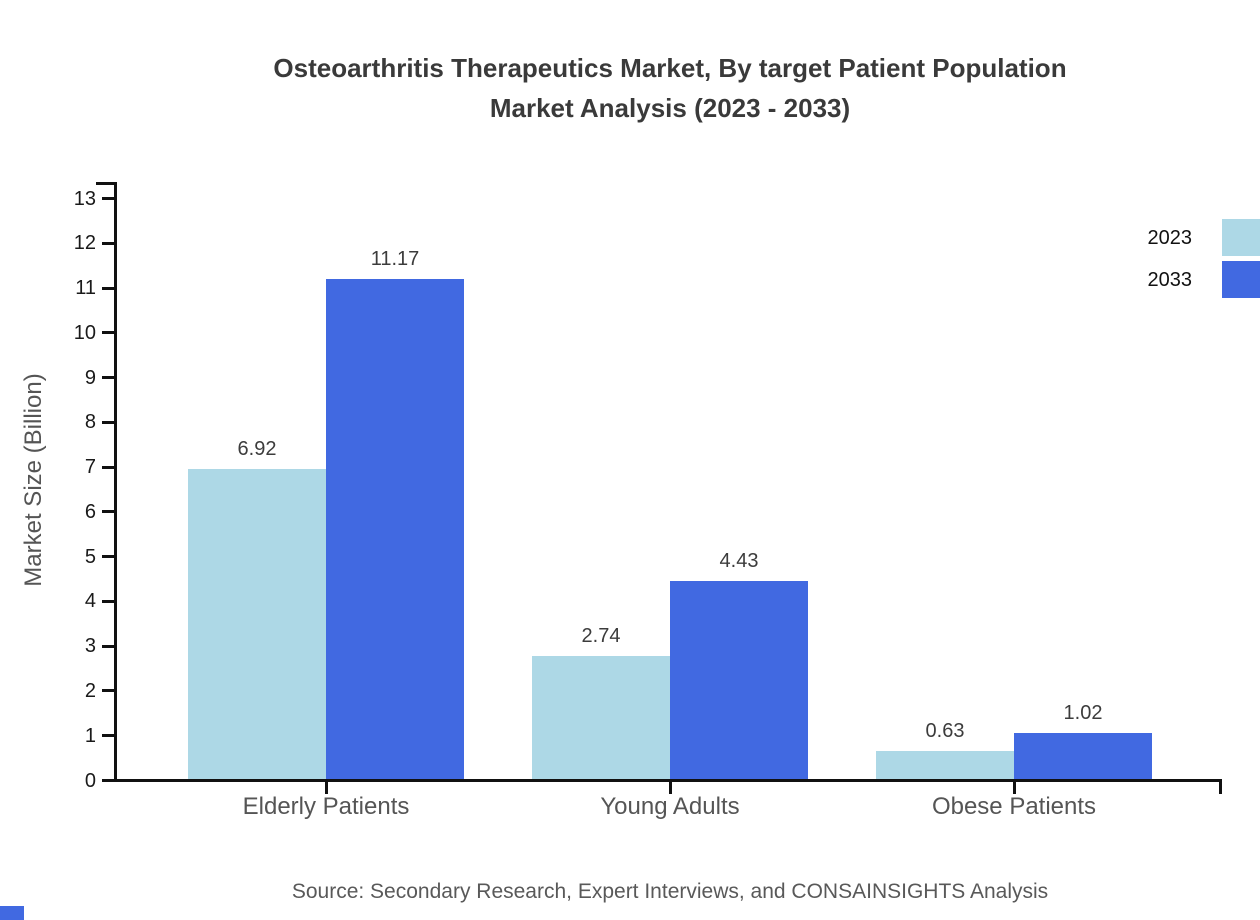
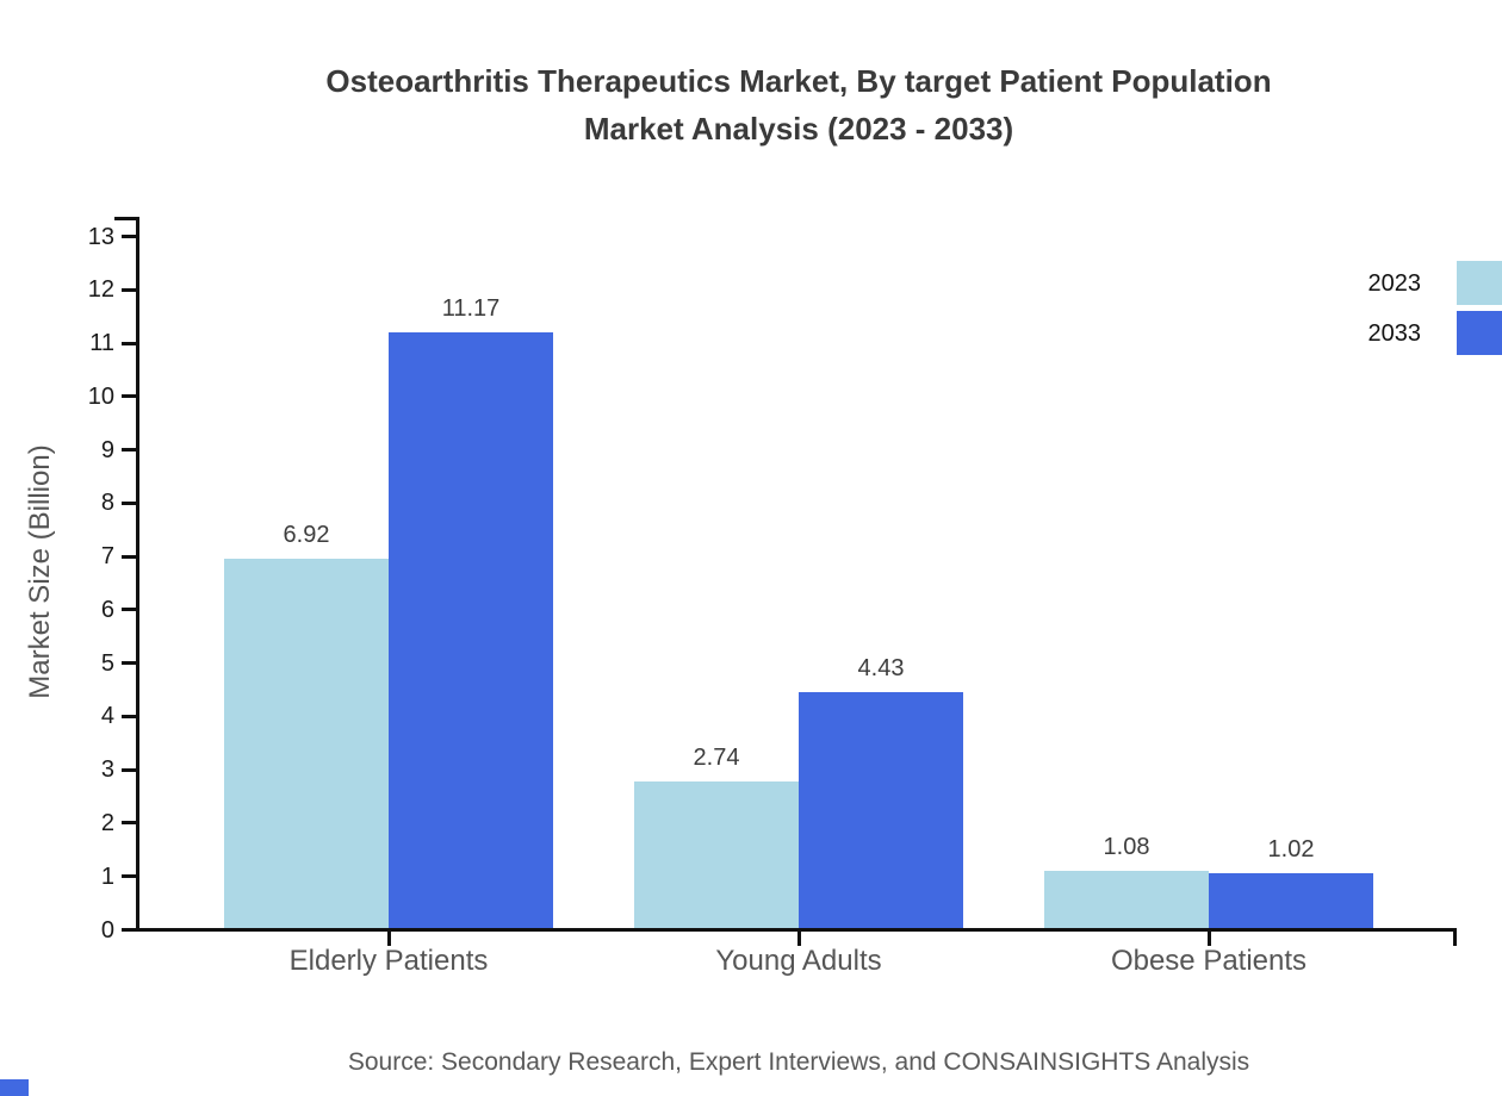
2023/Obese Patients: 0.63 -> 1.08
